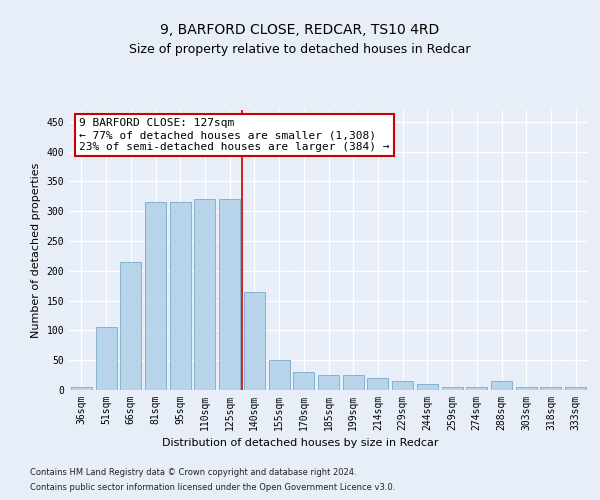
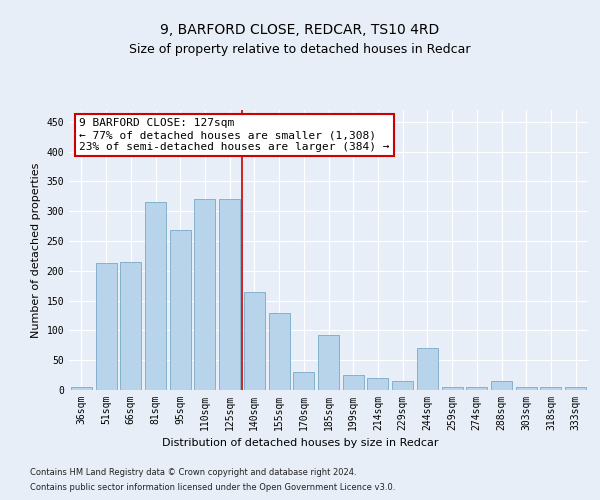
51sqm: 105 -> 214
95sqm: 315 -> 268
155sqm: 50 -> 130
185sqm: 25 -> 92
244sqm: 10 -> 70
